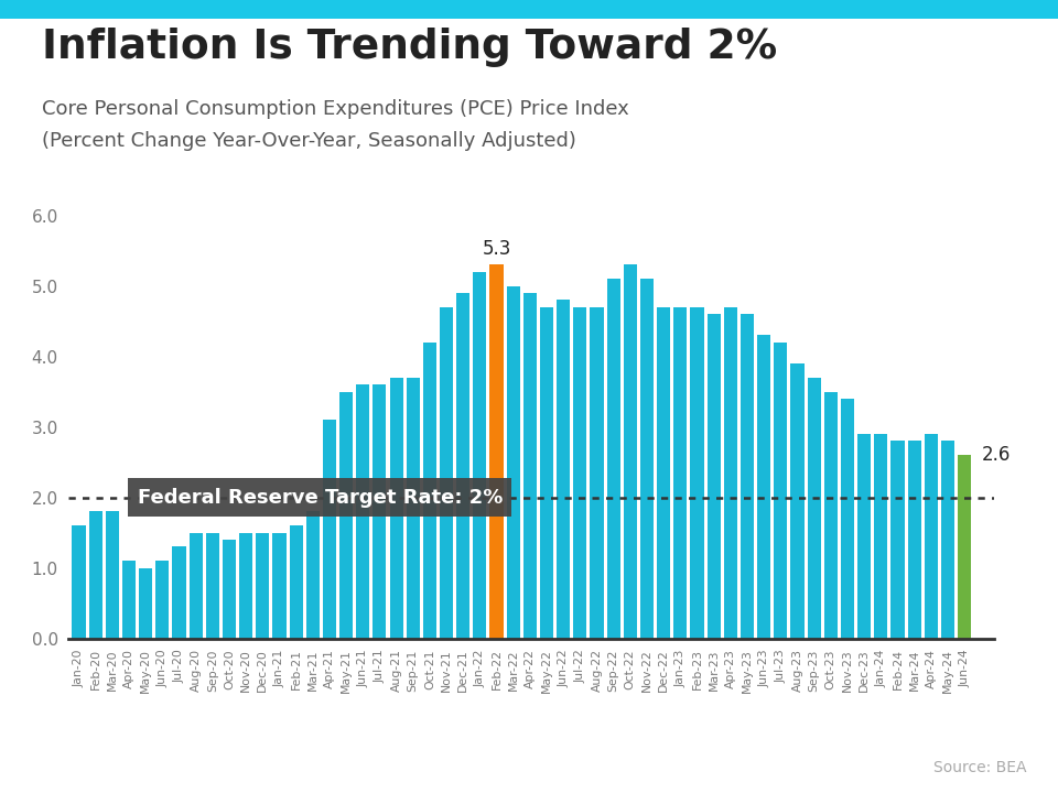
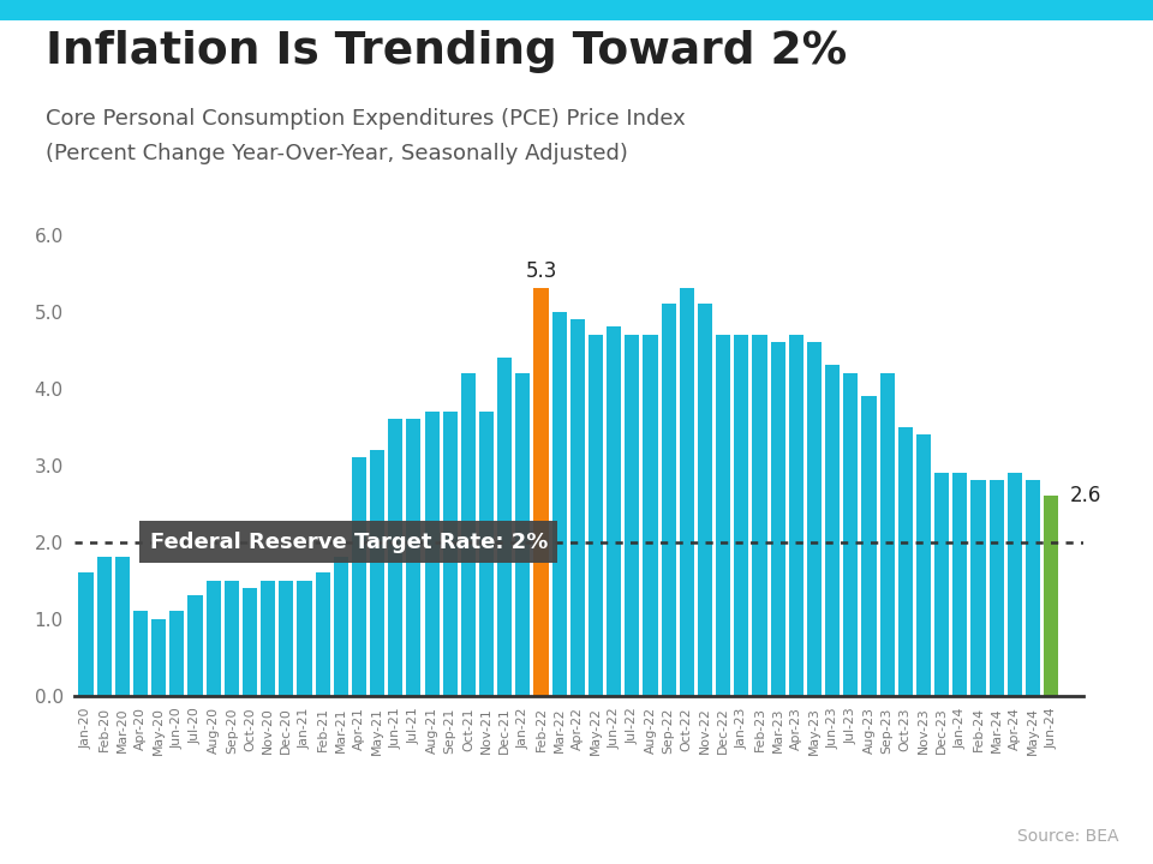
May-21: 3.5 -> 3.2
Nov-21: 4.7 -> 3.7
Dec-21: 4.9 -> 4.4
Jan-22: 5.2 -> 4.2
Sep-23: 3.7 -> 4.2
